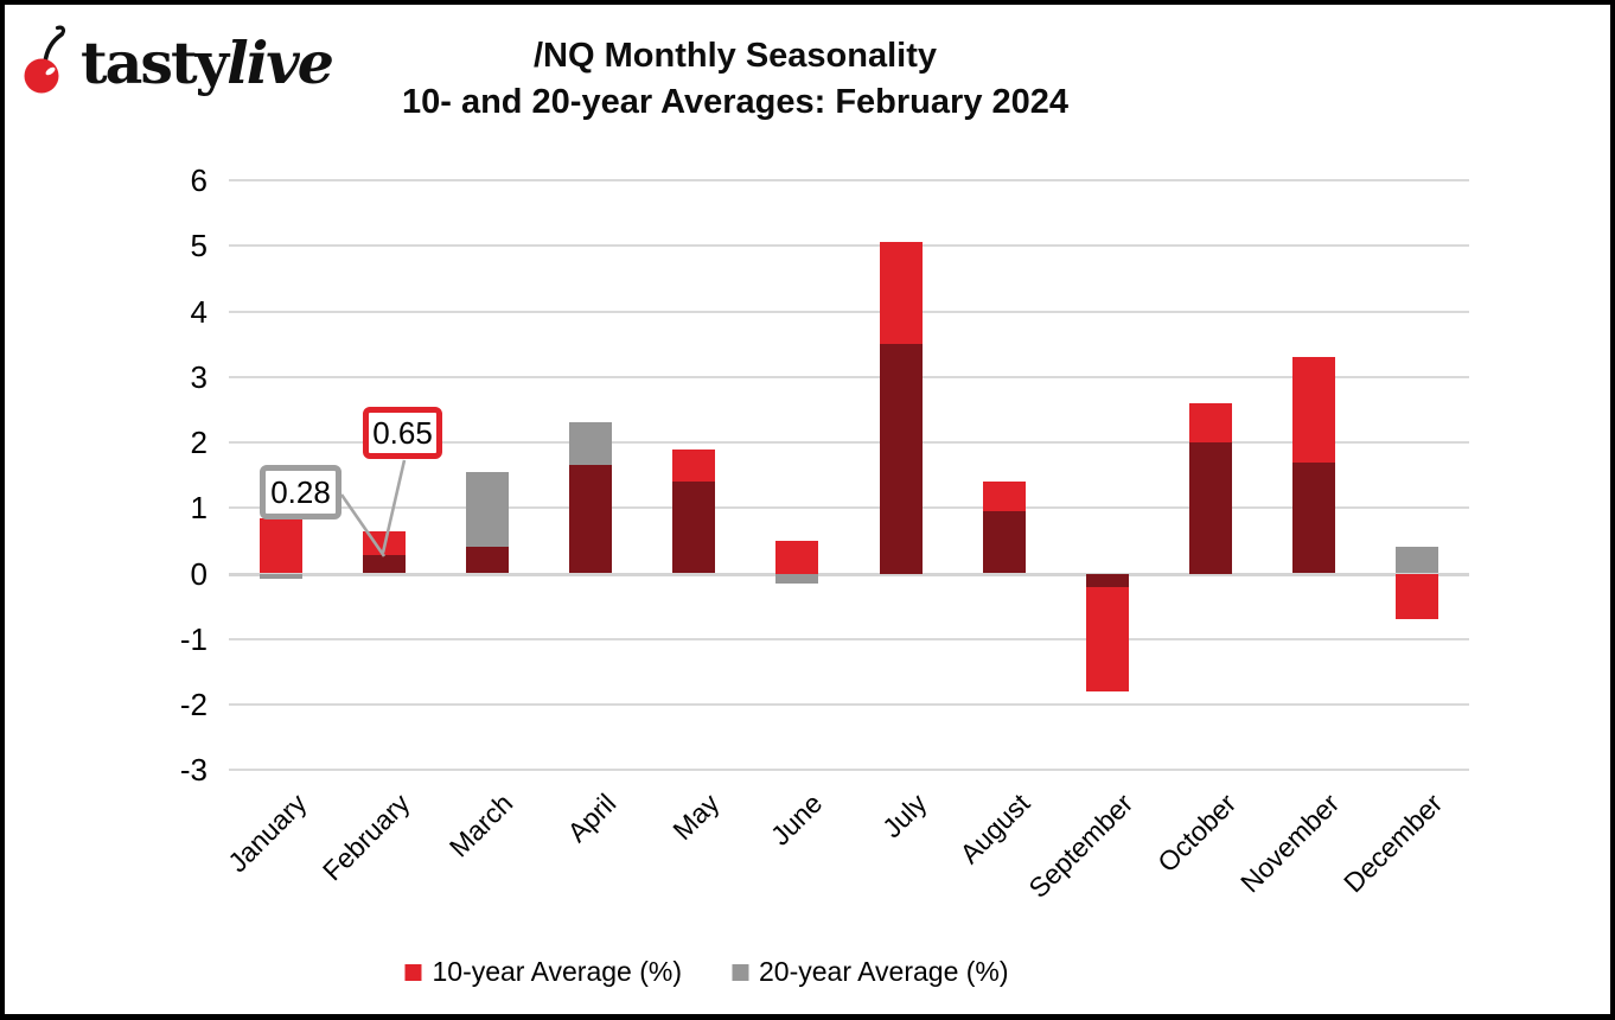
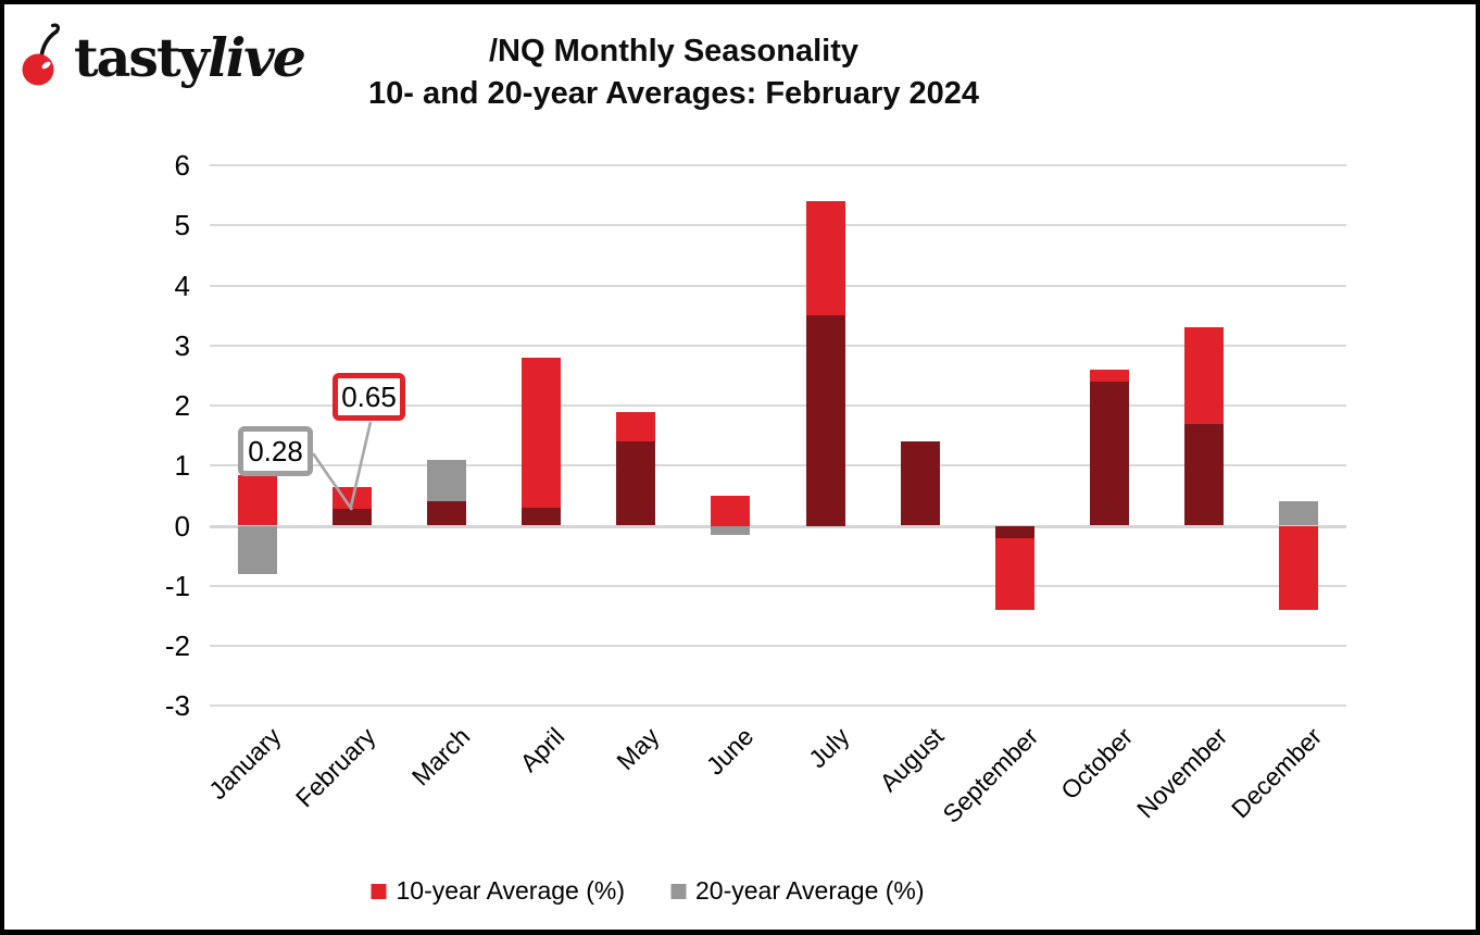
20-year Average (%)/January: -0.1 -> -0.8
20-year Average (%)/March: 1.6 -> 1.1
10-year Average (%)/April: 1.6 -> 2.8
20-year Average (%)/April: 2.3 -> 0.3
10-year Average (%)/July: 5.0 -> 5.4
20-year Average (%)/August: 0.9 -> 1.4
10-year Average (%)/September: -1.8 -> -1.4
20-year Average (%)/October: 2.0 -> 2.4
10-year Average (%)/December: -0.7 -> -1.4
